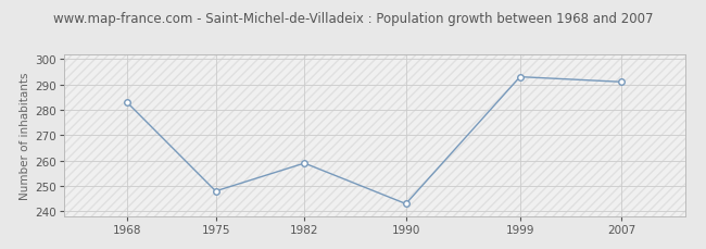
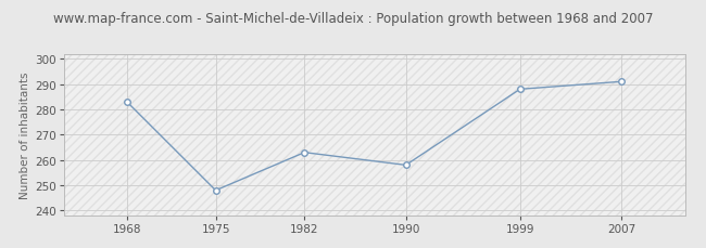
1982: 259 -> 263
1990: 243 -> 258
1999: 293 -> 288
